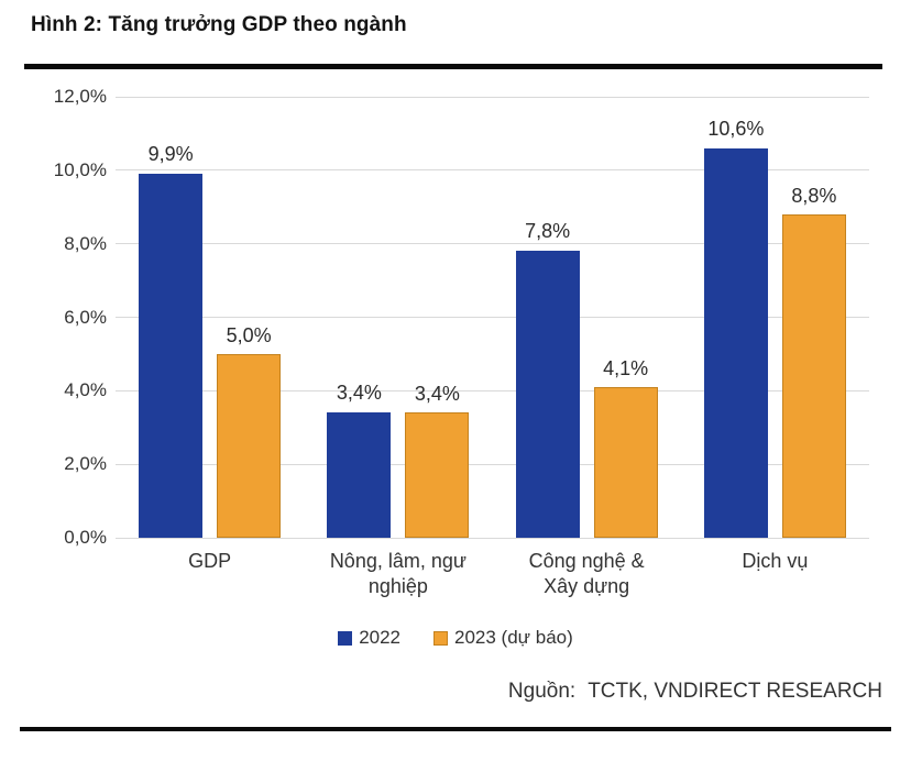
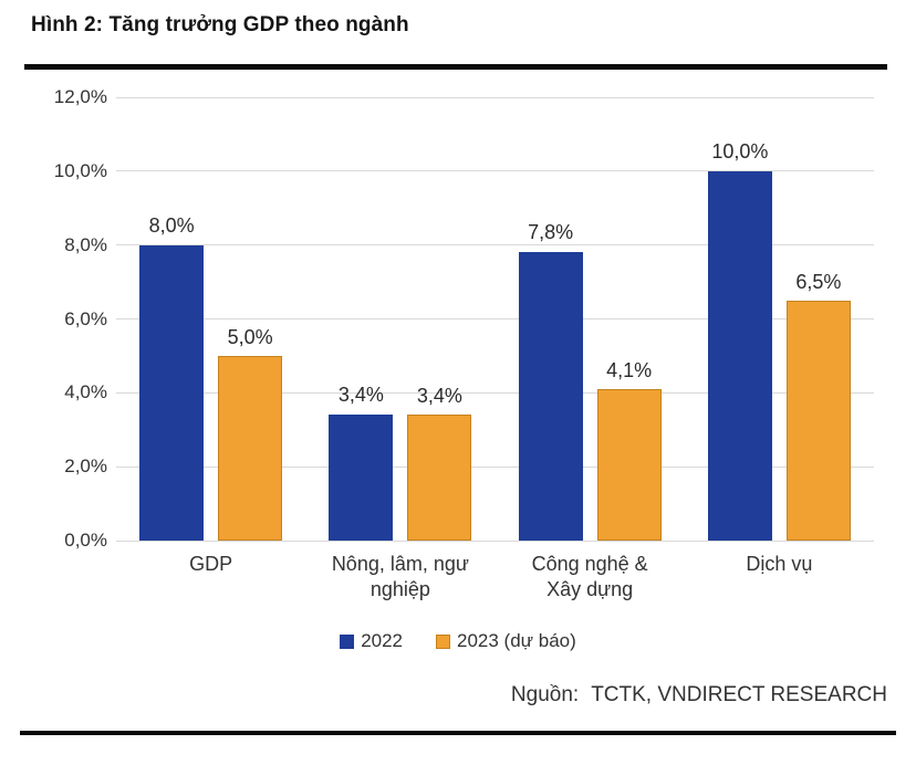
2022/GDP: 9,9% -> 8,0%
2022/Dịch vụ: 10,6% -> 10,0%
2023 (dự báo)/Dịch vụ: 8,8% -> 6,5%
